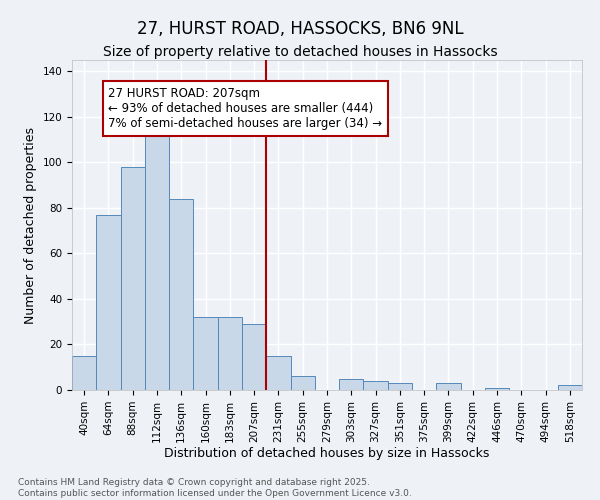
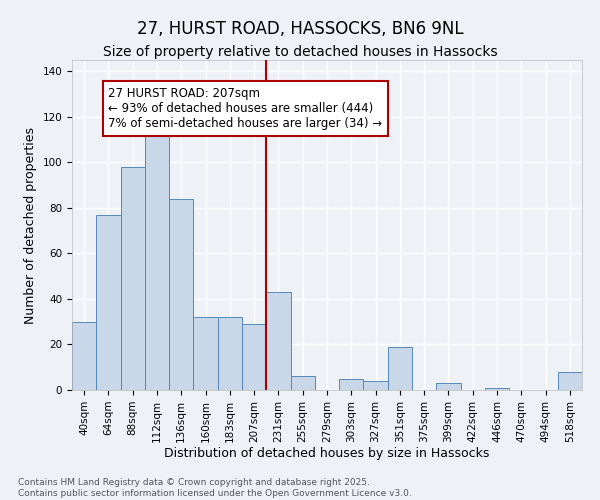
40sqm: 15 -> 30
231sqm: 15 -> 43
351sqm: 3 -> 19
518sqm: 2 -> 8
